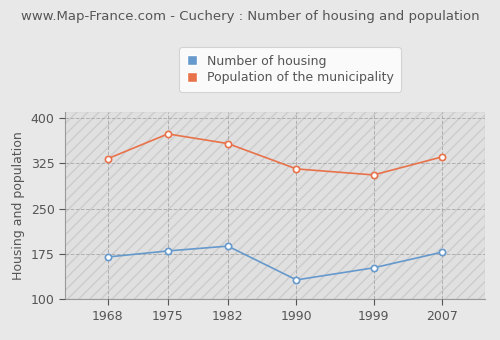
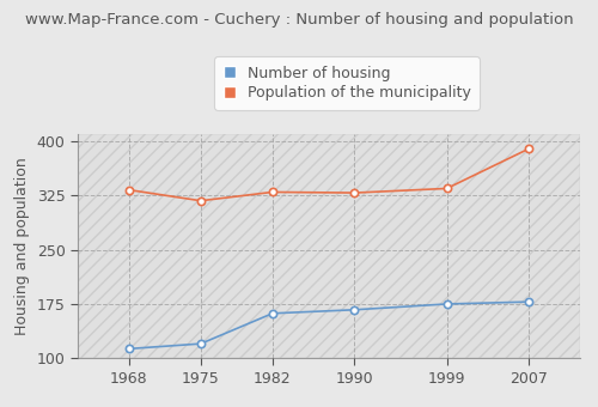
Number of housing/1968: 170 -> 113
Number of housing/1975: 180 -> 120
Population of the municipality/1975: 374 -> 318
Number of housing/1982: 188 -> 162
Population of the municipality/1982: 358 -> 330
Number of housing/1990: 132 -> 167
Population of the municipality/1990: 316 -> 329
Number of housing/1999: 152 -> 175
Population of the municipality/1999: 306 -> 335
Population of the municipality/2007: 336 -> 390
